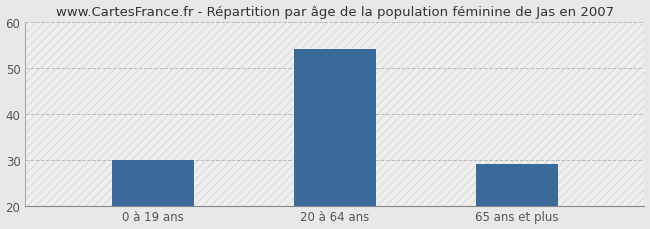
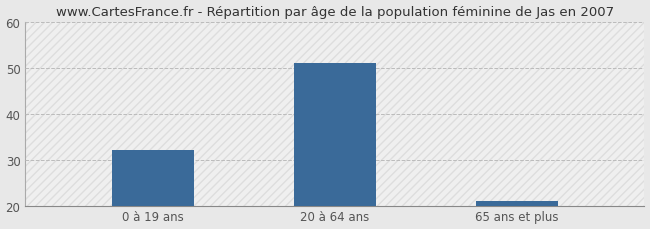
0 à 19 ans: 30 -> 32
20 à 64 ans: 54 -> 51
65 ans et plus: 29 -> 21
